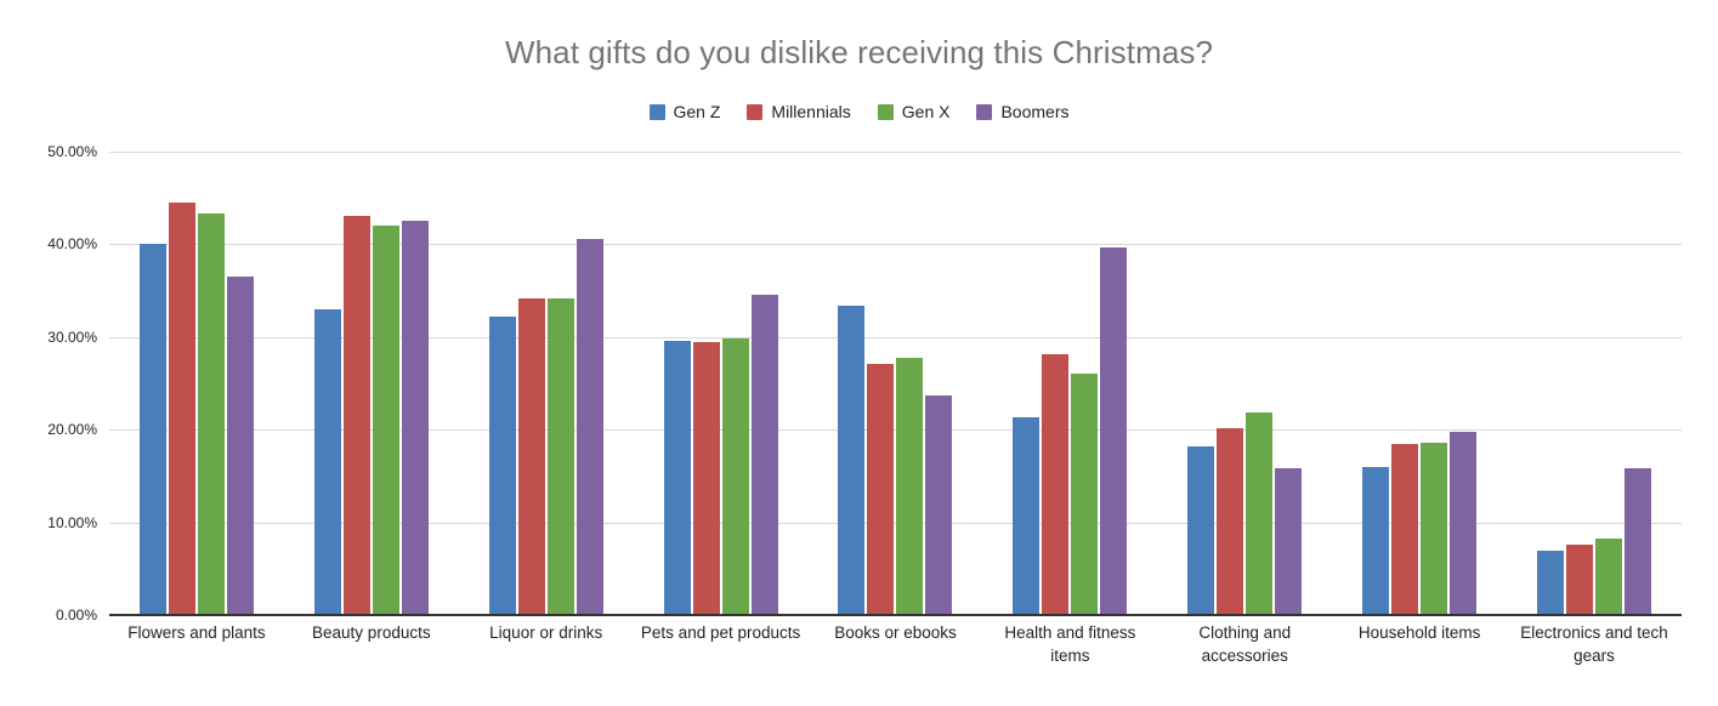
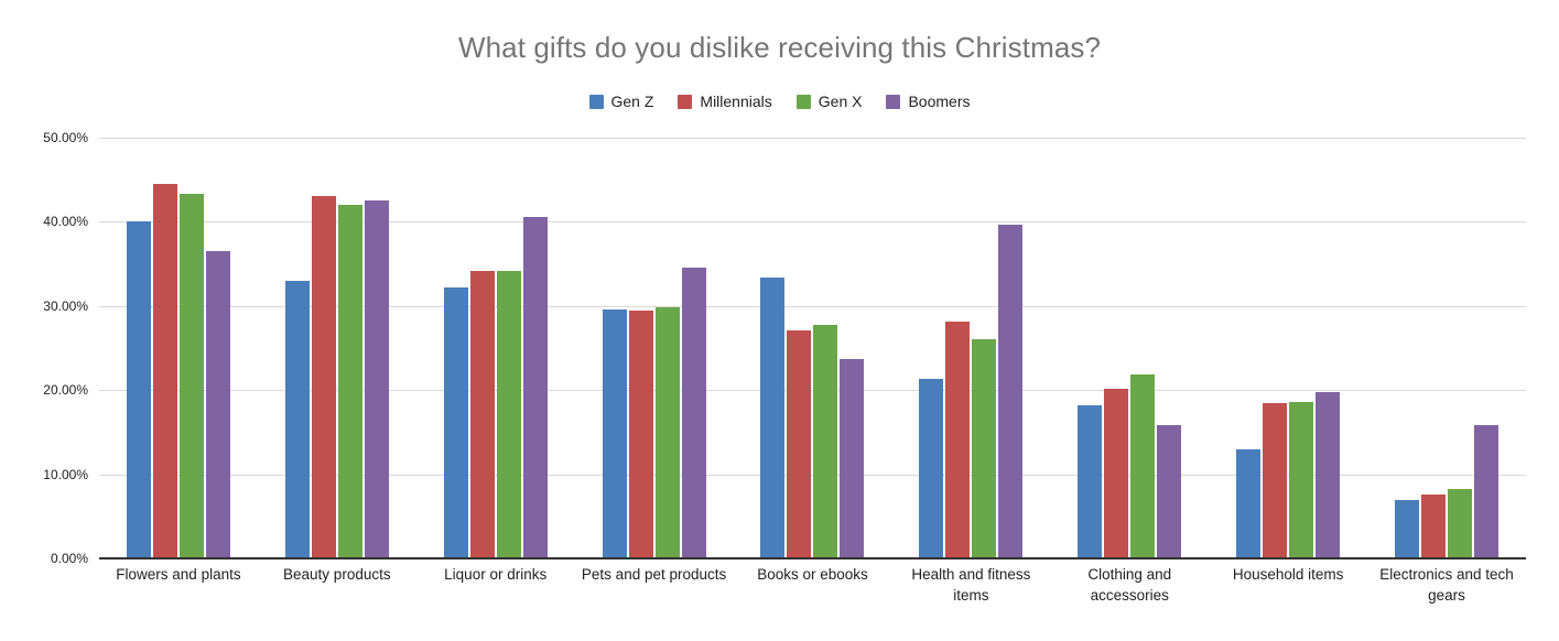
Gen Z/Household items: 16% -> 13%
